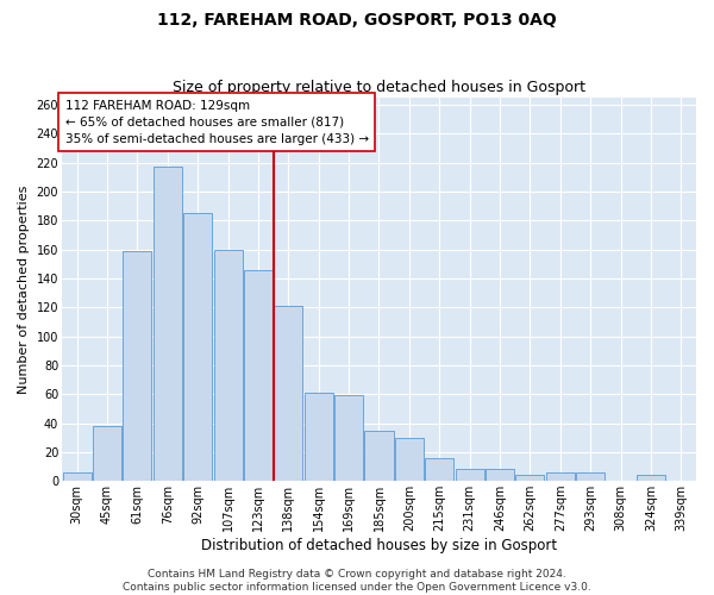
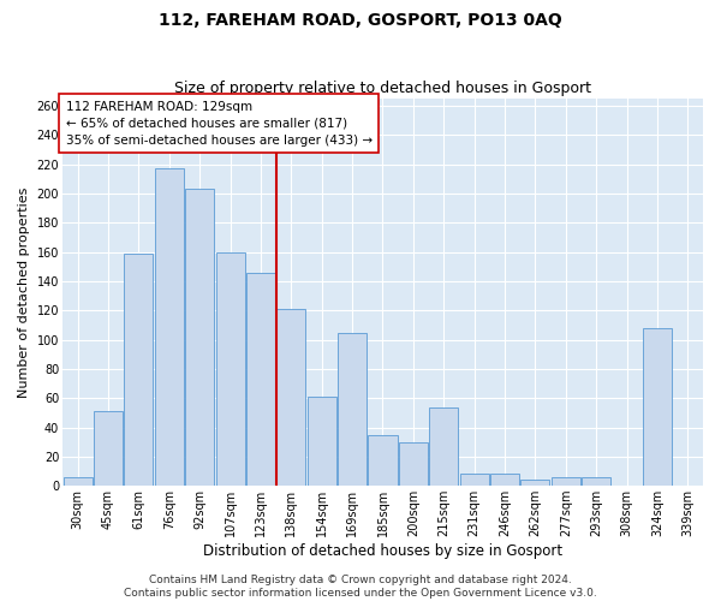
45sqm: 38 -> 51
92sqm: 185 -> 203
169sqm: 59 -> 105
215sqm: 16 -> 54
324sqm: 4 -> 108
